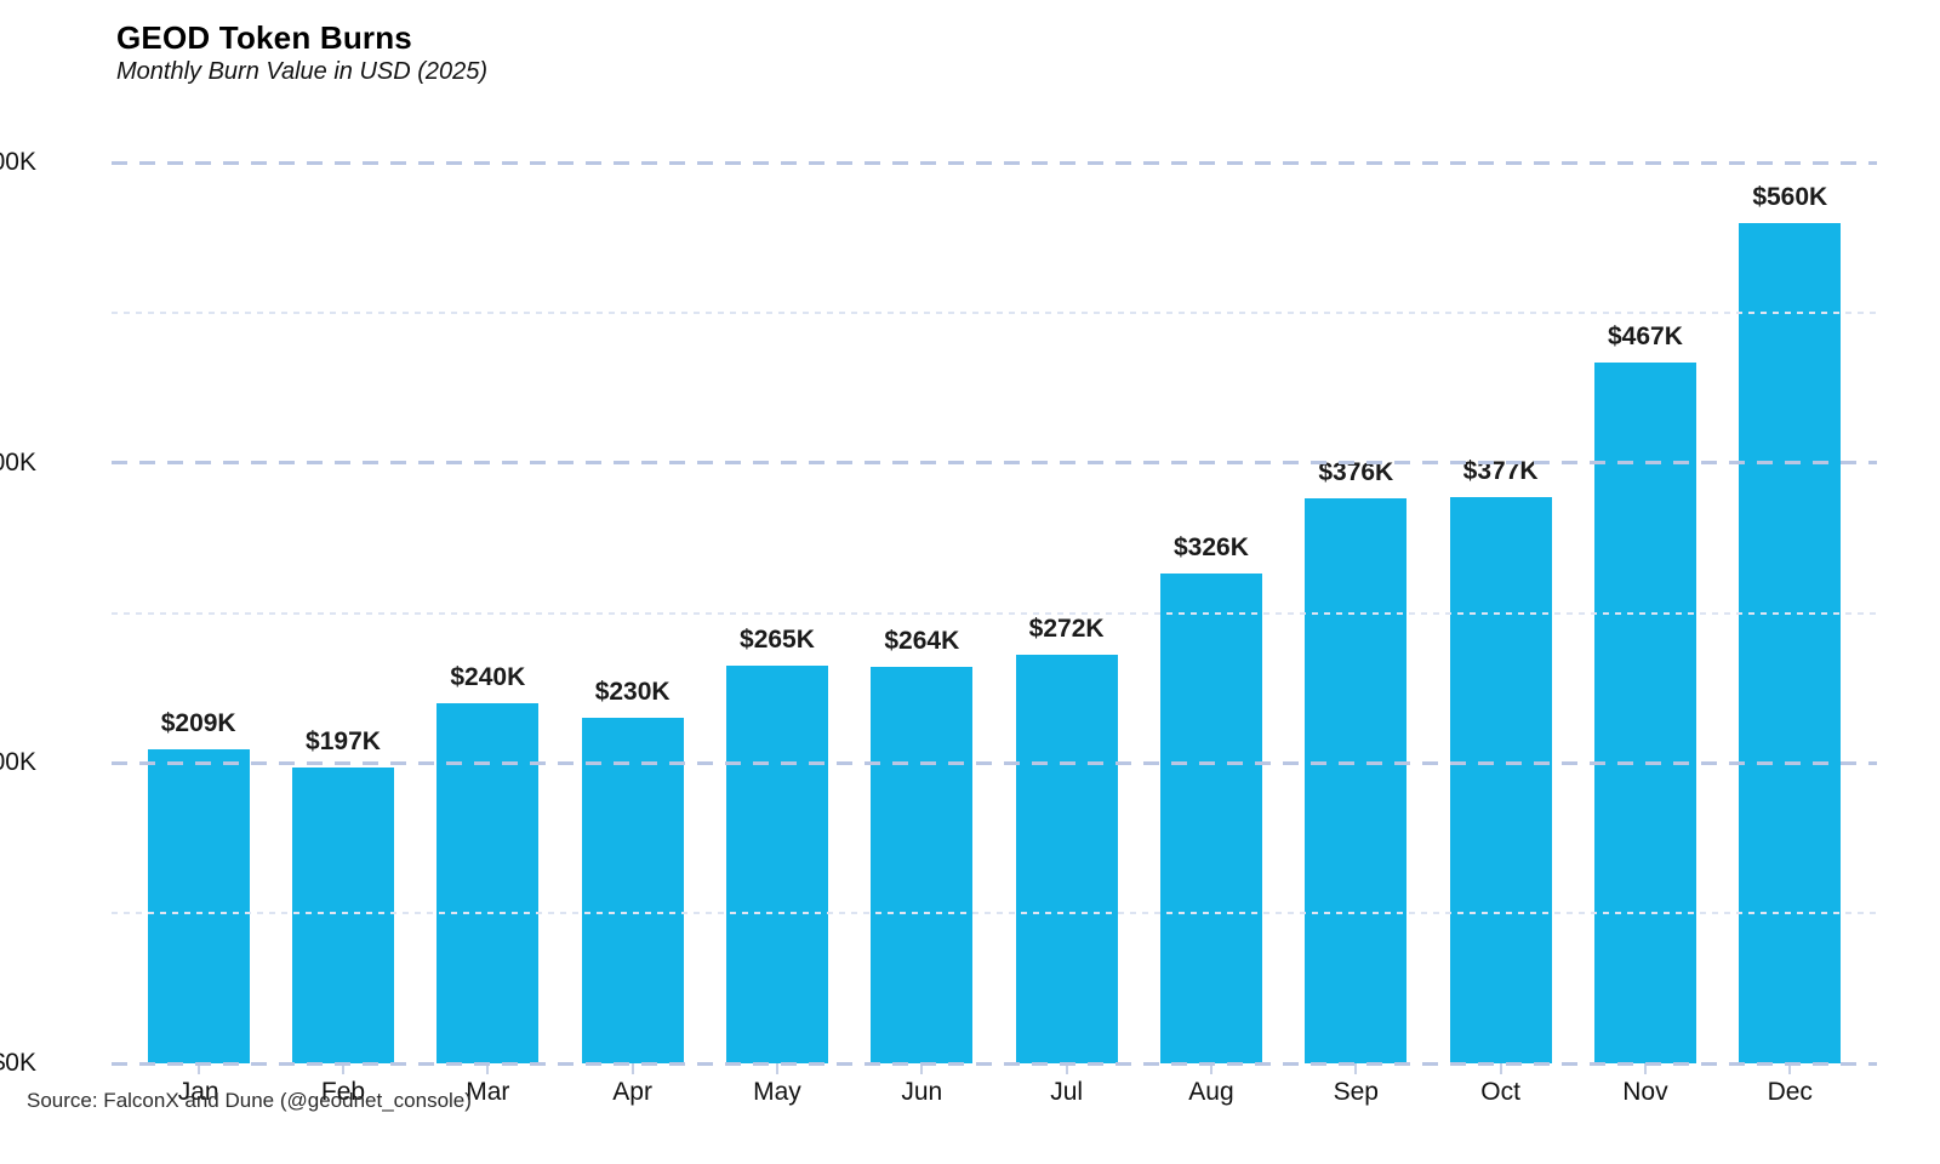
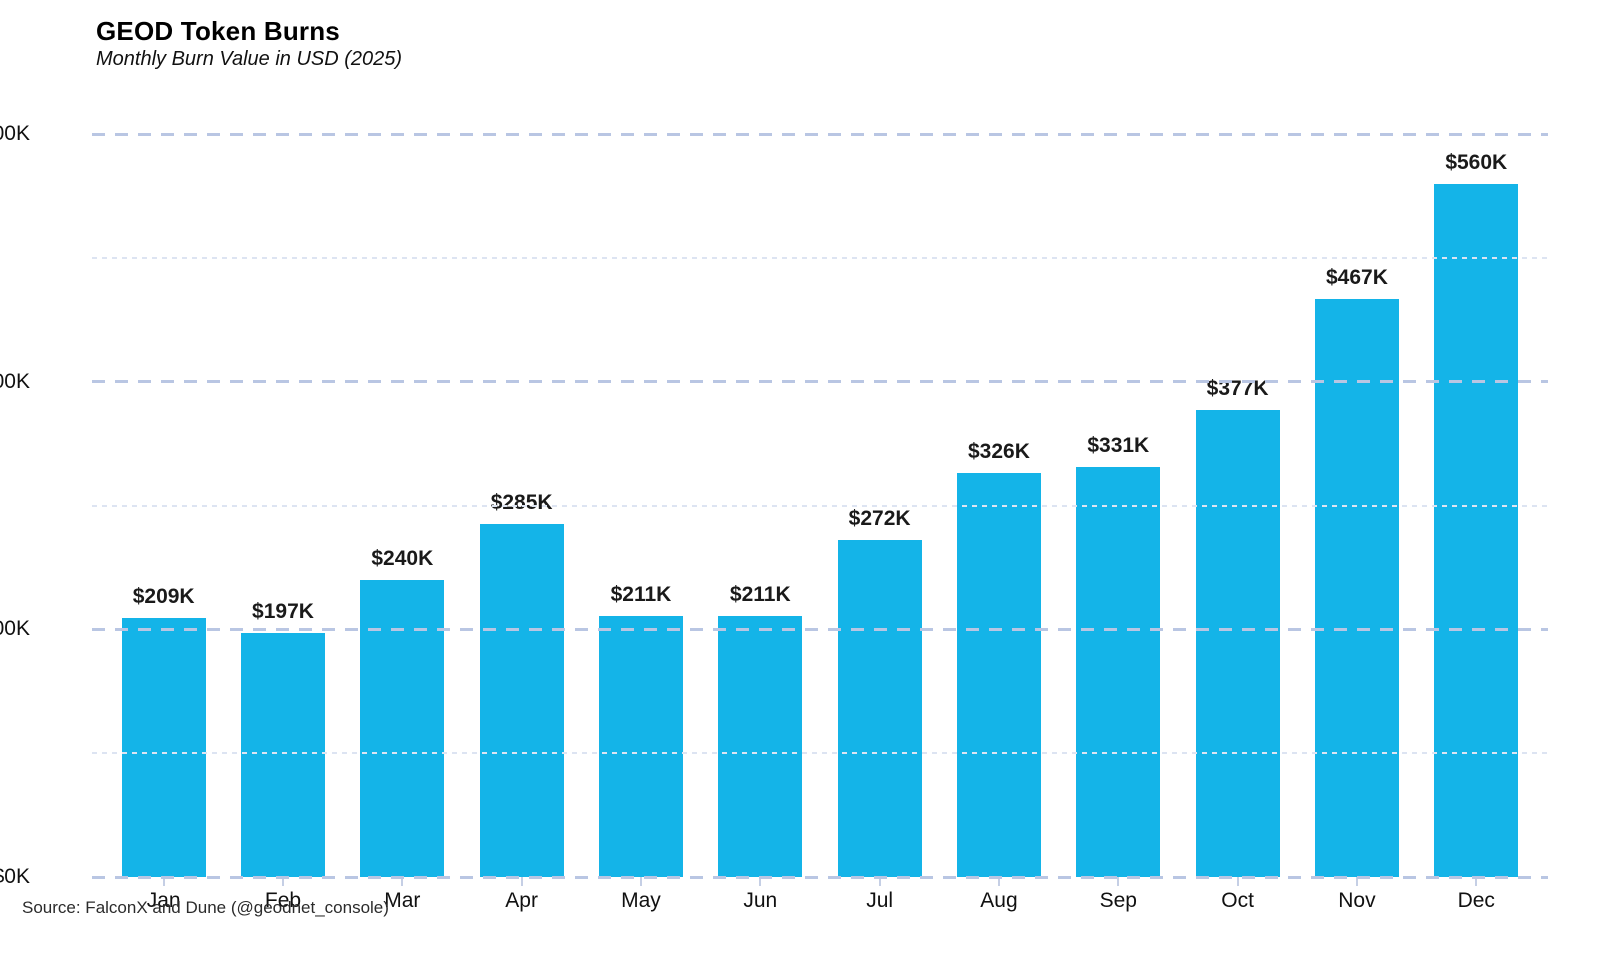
Apr: $230K -> $285K
May: $265K -> $211K
Jun: $264K -> $211K
Sep: $376K -> $331K
